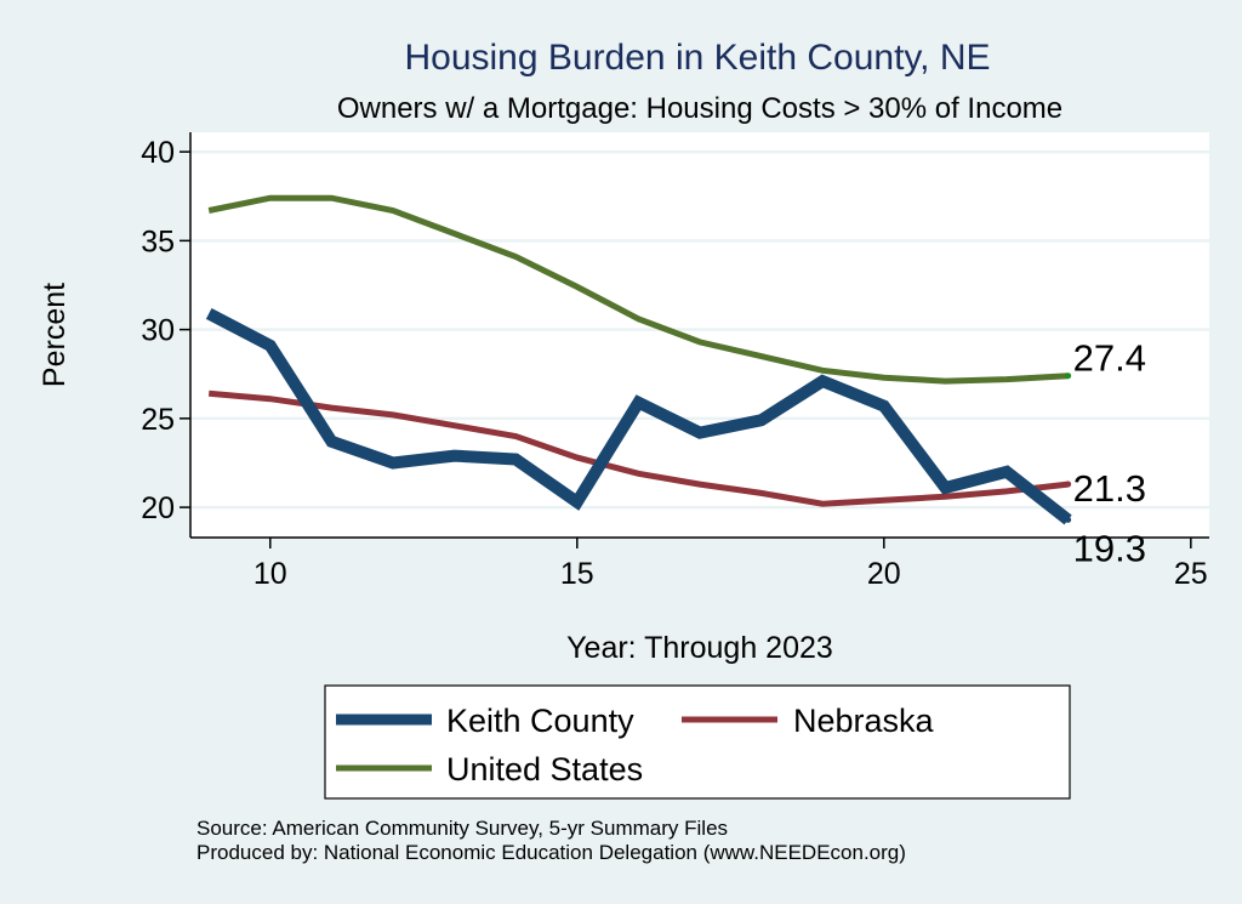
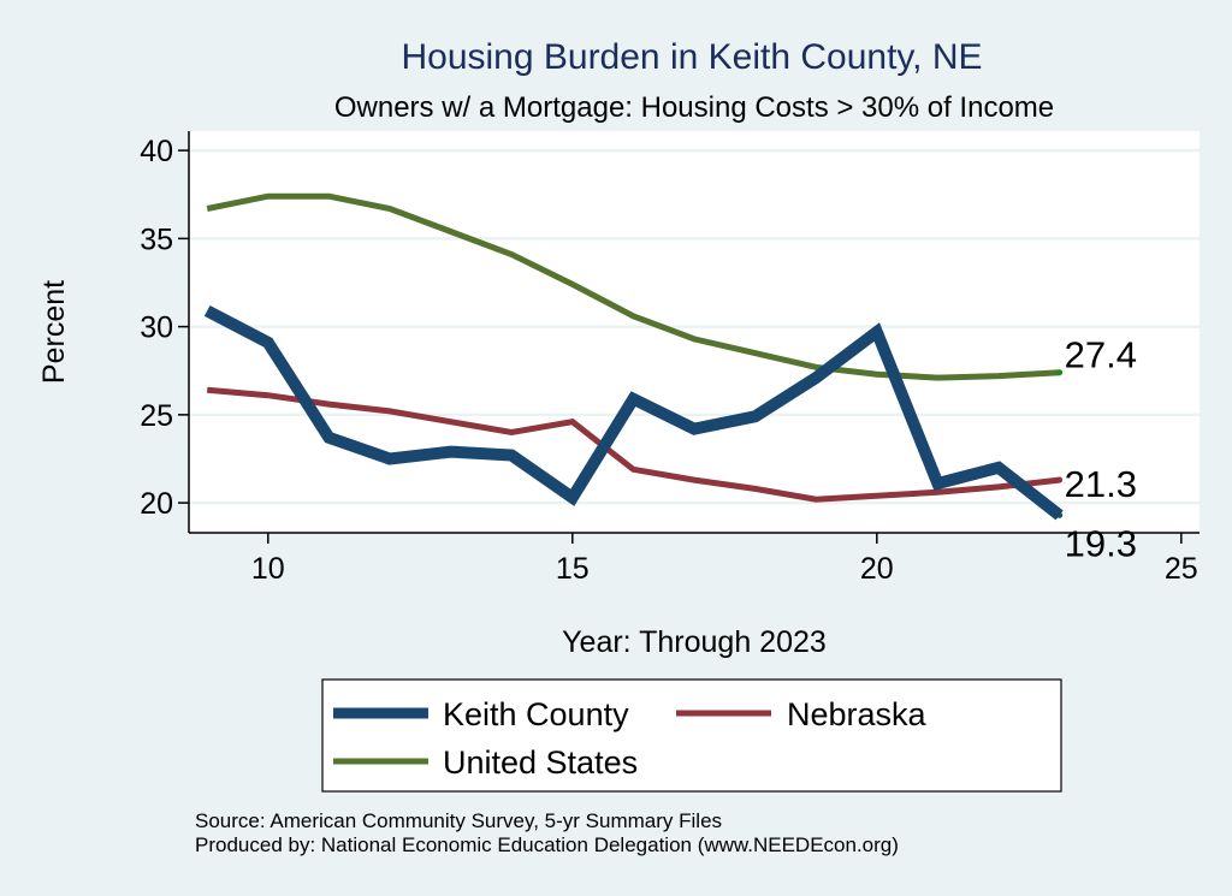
Nebraska/15: 22.8 -> 24.6
Keith County/20: 25.7 -> 29.7
